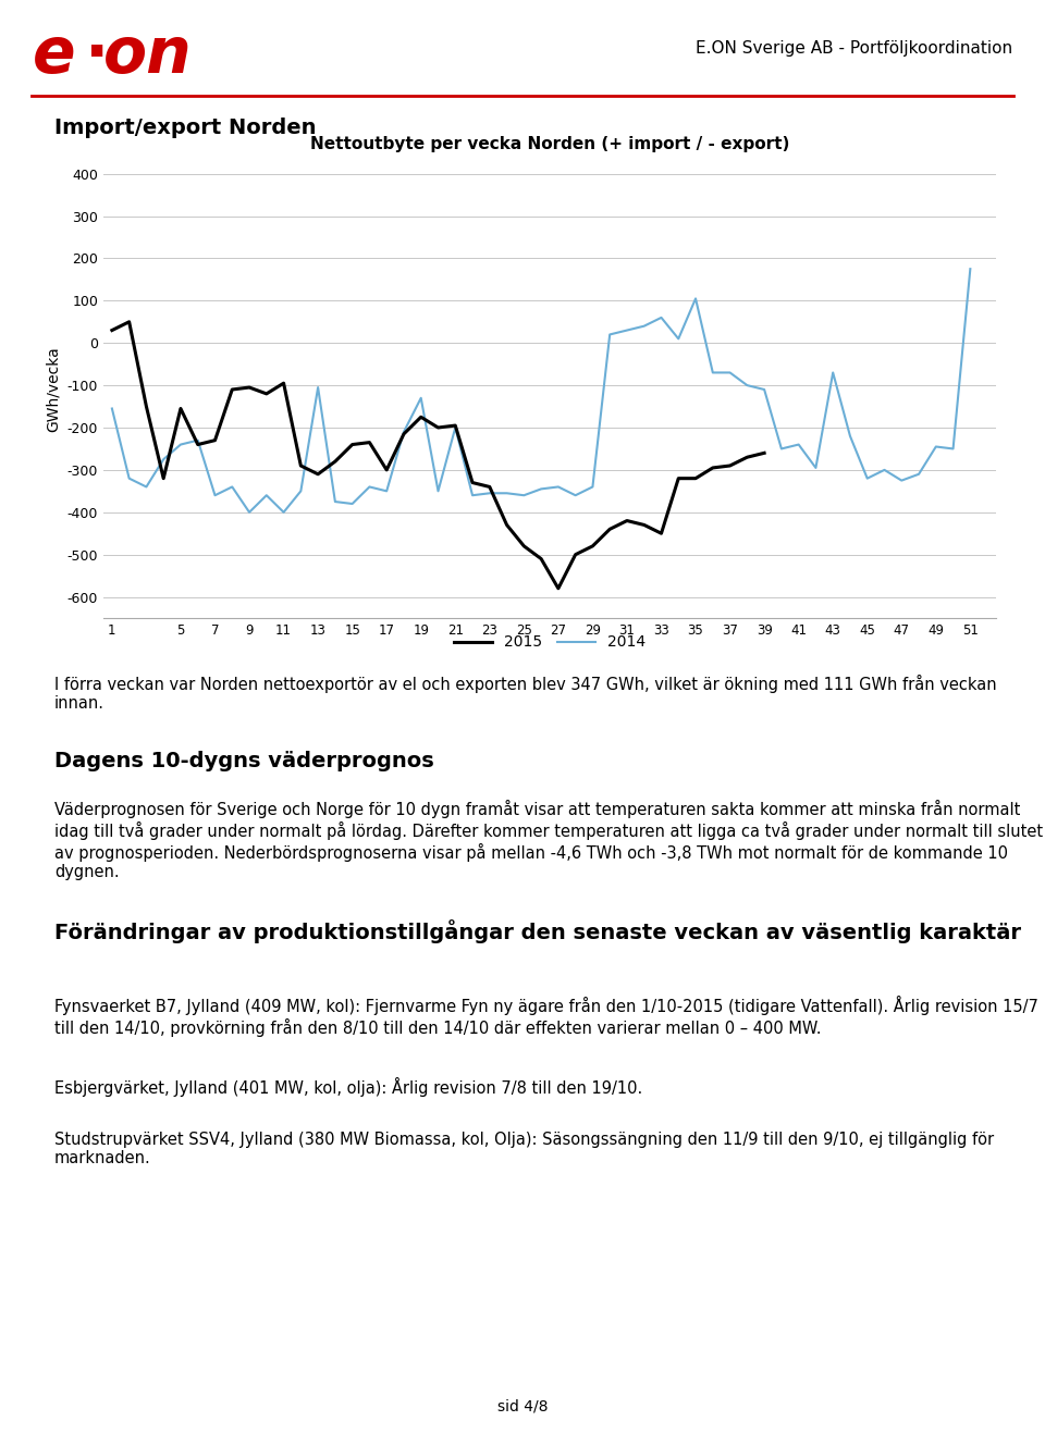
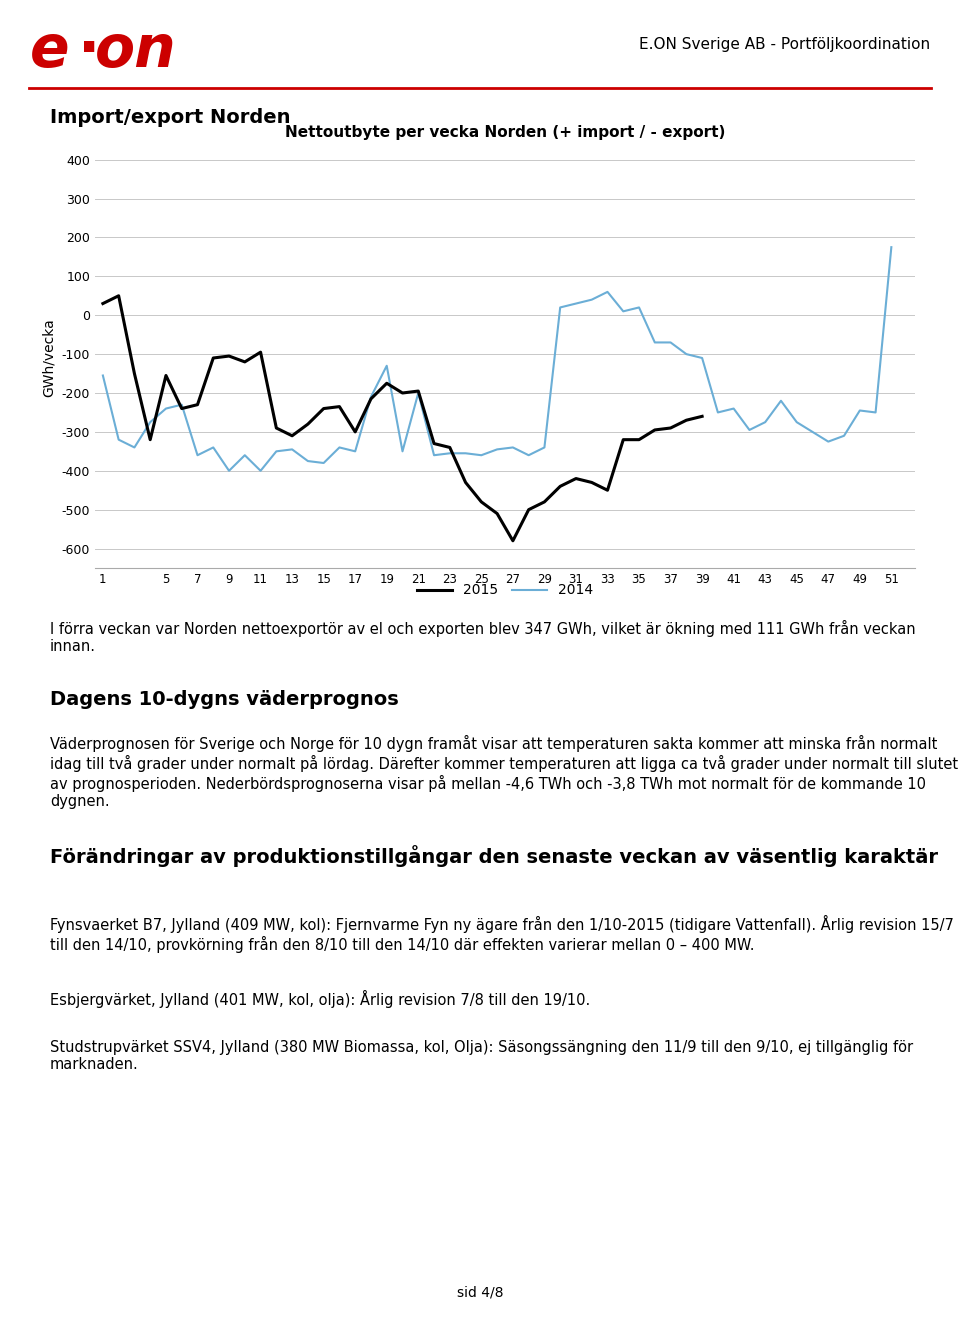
2014/13: -105 -> -345
2014/35: 105 -> 20
2014/43: -70 -> -275
2014/45: -320 -> -275
